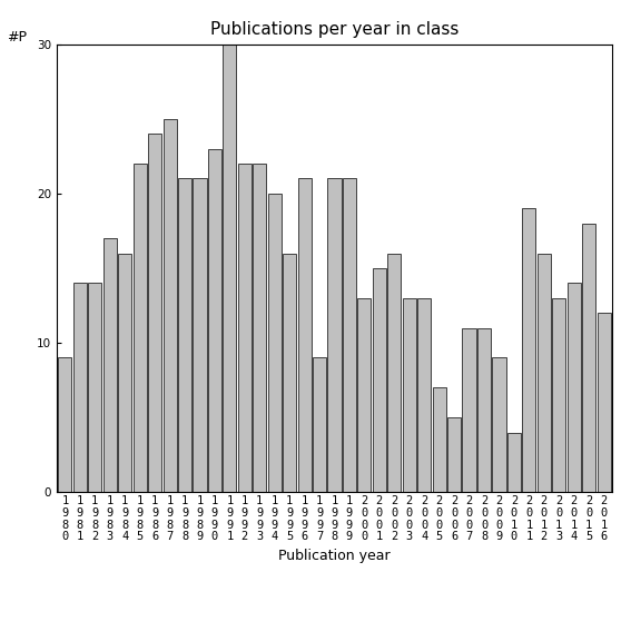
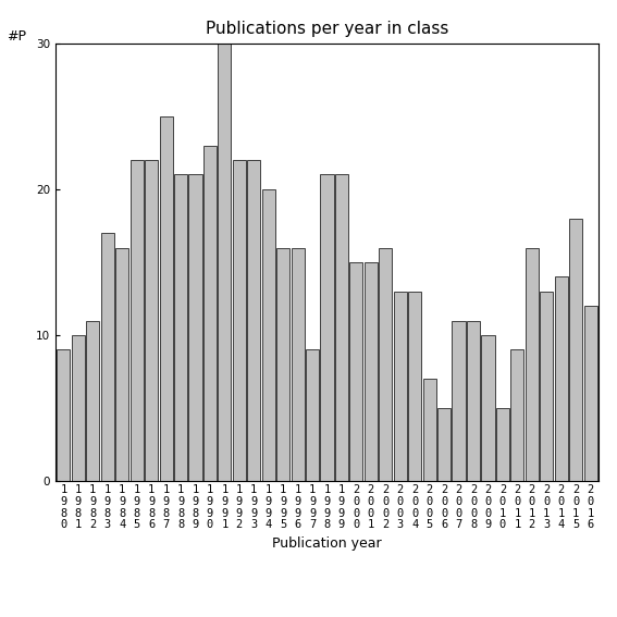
1 9 8 1: 14 -> 10
1 9 8 2: 14 -> 11
1 9 8 6: 24 -> 22
1 9 9 6: 21 -> 16
2 0 0 0: 13 -> 15
2 0 0 9: 9 -> 10
2 0 1 0: 4 -> 5
2 0 1 1: 19 -> 9
